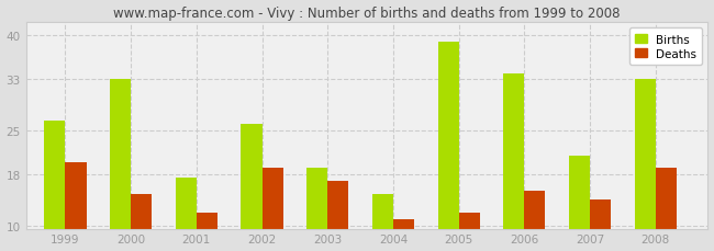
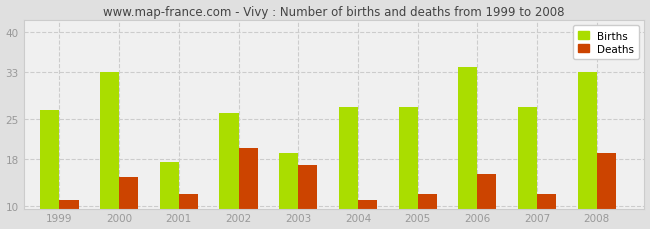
Deaths/1999: 20.0 -> 11.0
Deaths/2002: 19.0 -> 20.0
Births/2004: 15.0 -> 27.0
Births/2005: 39.0 -> 27.0
Births/2007: 21.0 -> 27.0
Deaths/2007: 14.0 -> 12.0
